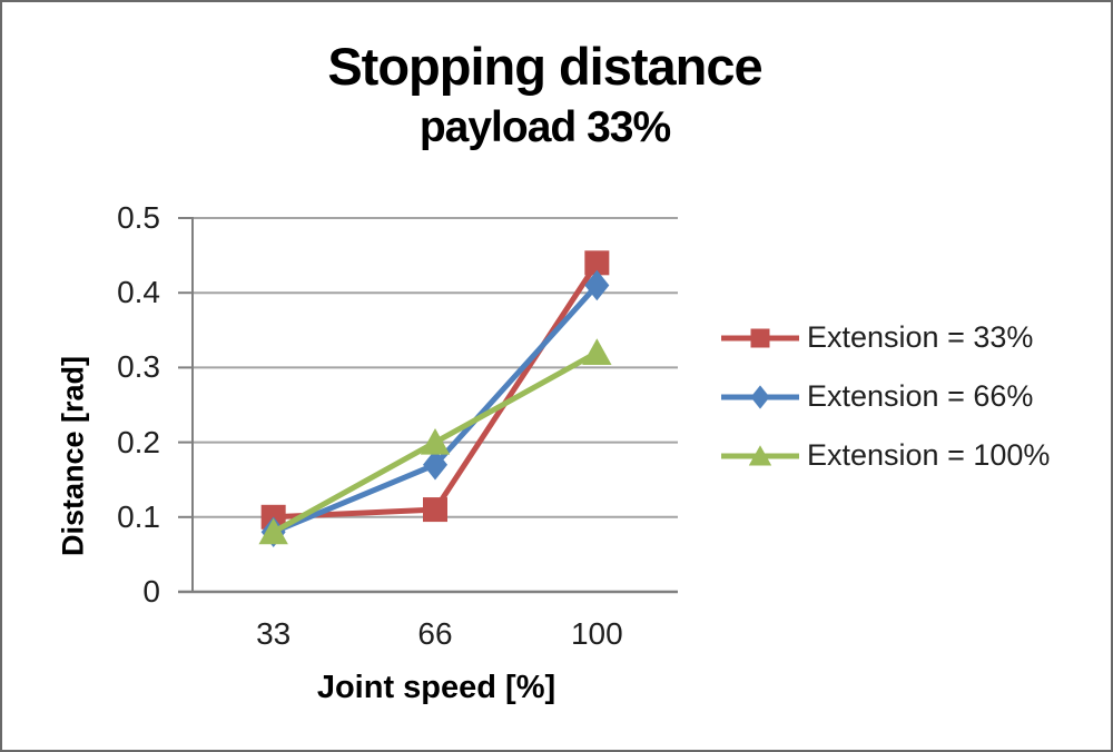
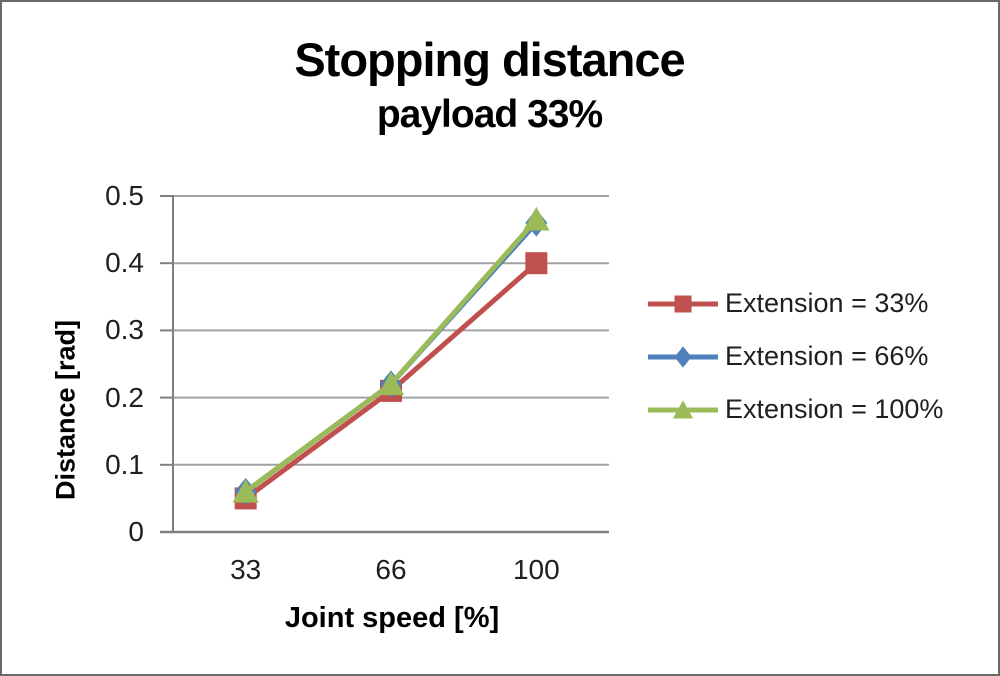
Extension = 33%/33: 0.10 -> 0.05
Extension = 66%/33: 0.08 -> 0.06
Extension = 100%/33: 0.08 -> 0.06
Extension = 33%/66: 0.11 -> 0.21
Extension = 66%/66: 0.17 -> 0.22
Extension = 100%/66: 0.20 -> 0.22
Extension = 33%/100: 0.44 -> 0.40
Extension = 66%/100: 0.41 -> 0.46
Extension = 100%/100: 0.32 -> 0.47
